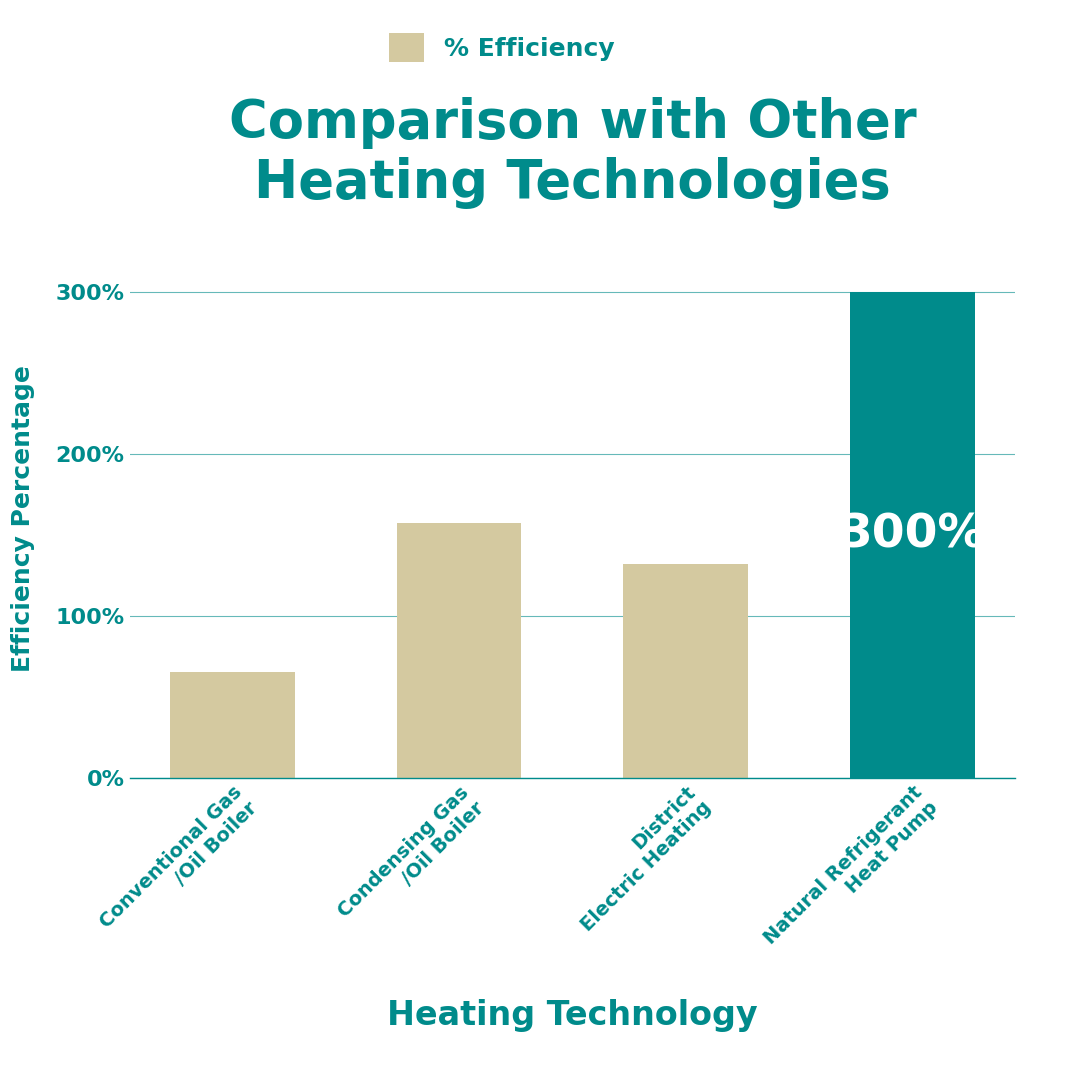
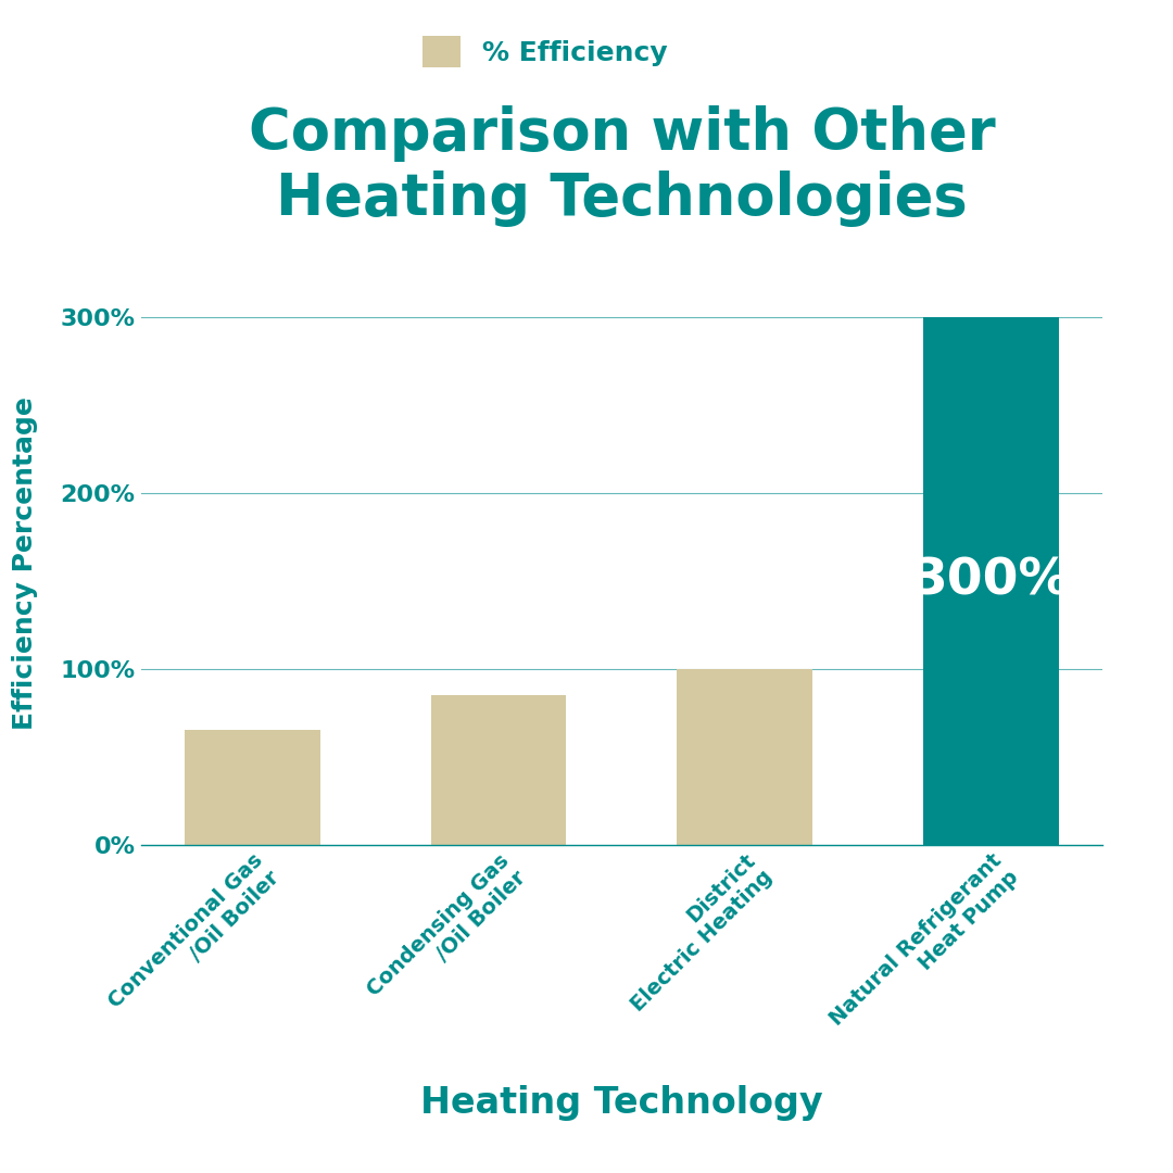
Condensing Gas /Oil Boiler: 157% -> 85%
District Electric Heating: 132% -> 100%
